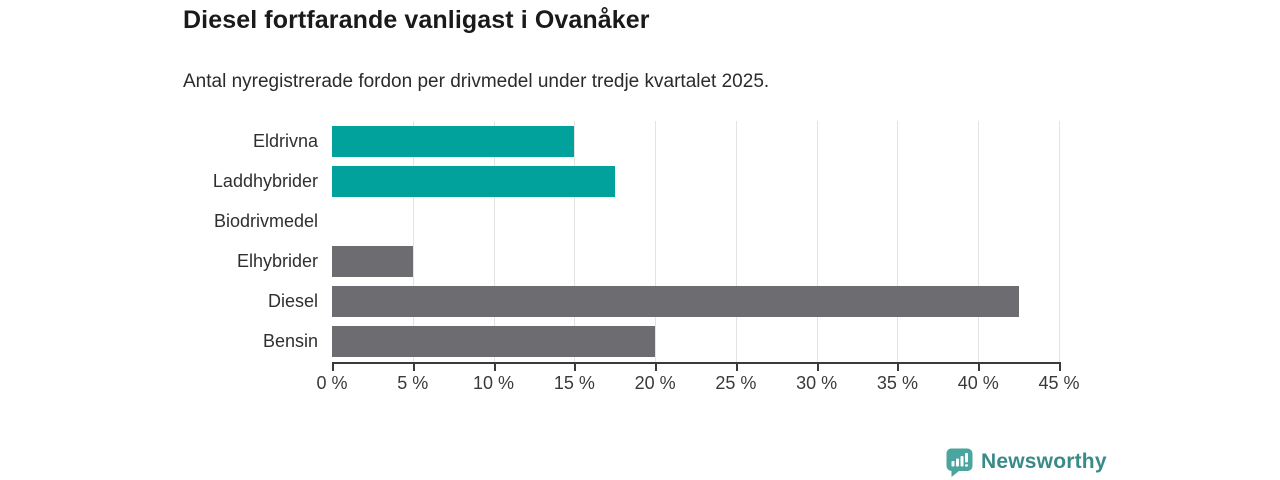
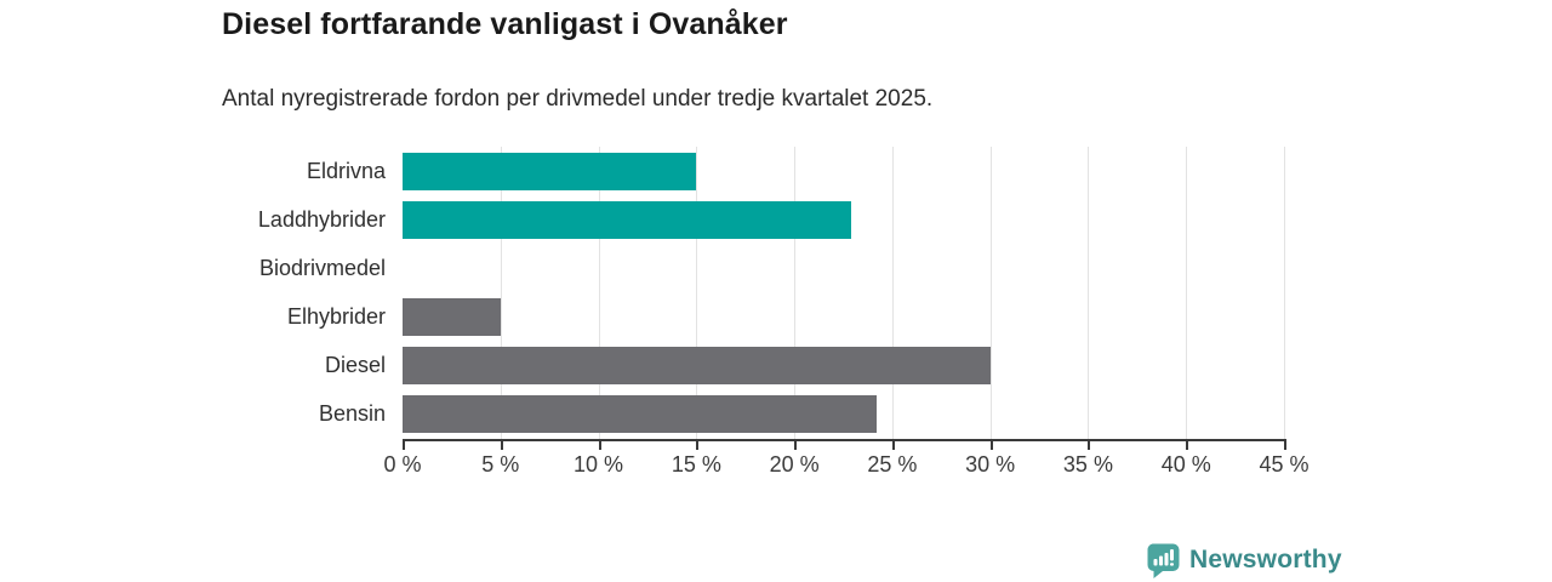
Laddhybrider: 17.5% -> 22.9%
Diesel: 42.5% -> 30.0%
Bensin: 20.0% -> 24.2%
